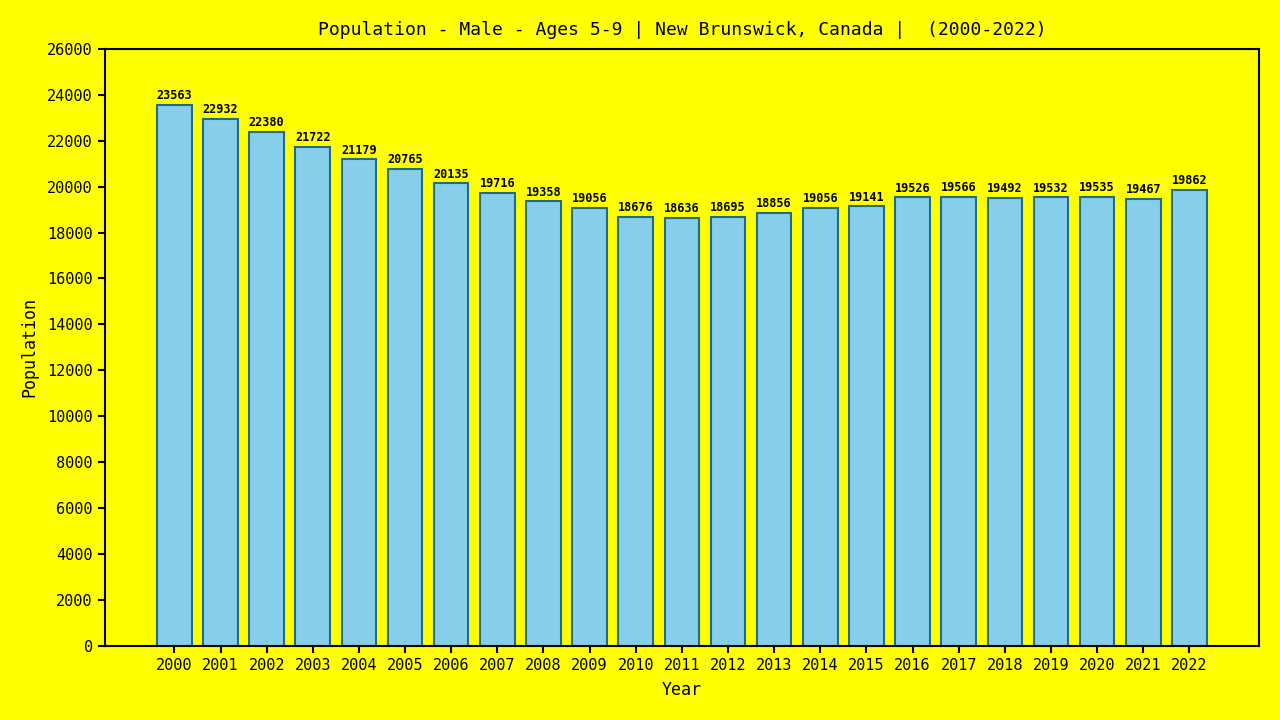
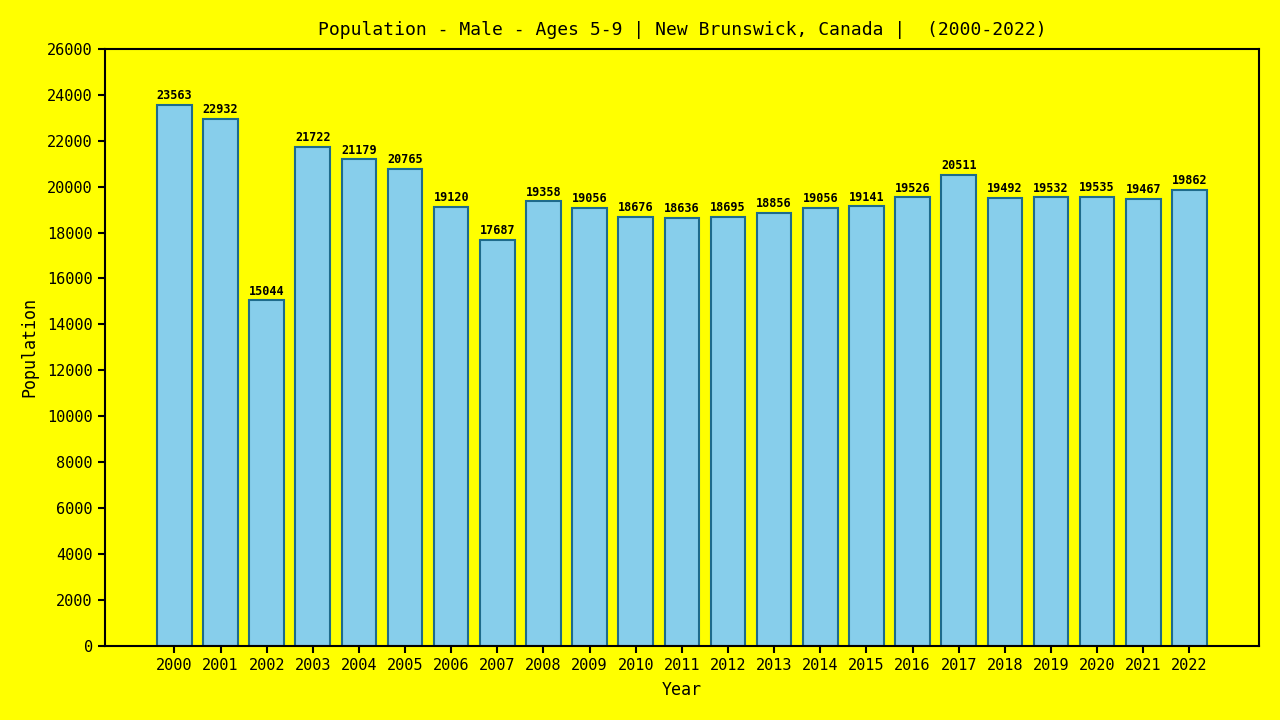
2002: 22380 -> 15044
2006: 20135 -> 19120
2007: 19716 -> 17687
2017: 19566 -> 20511
